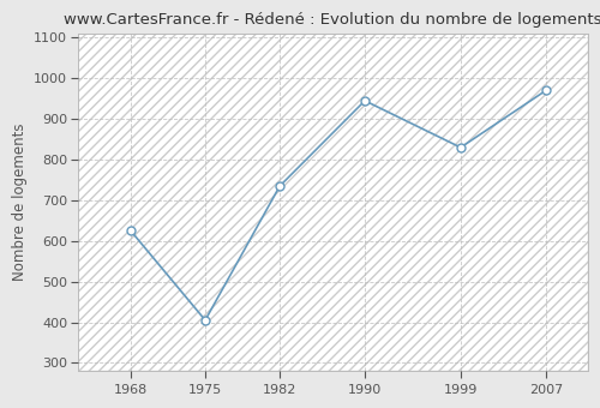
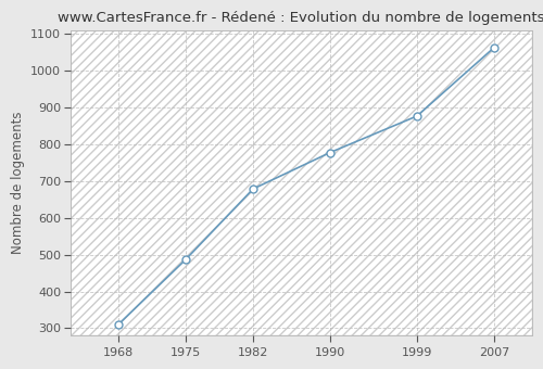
1968: 625 -> 310
1975: 405 -> 487
1982: 735 -> 679
1990: 945 -> 778
1999: 830 -> 877
2007: 970 -> 1063
